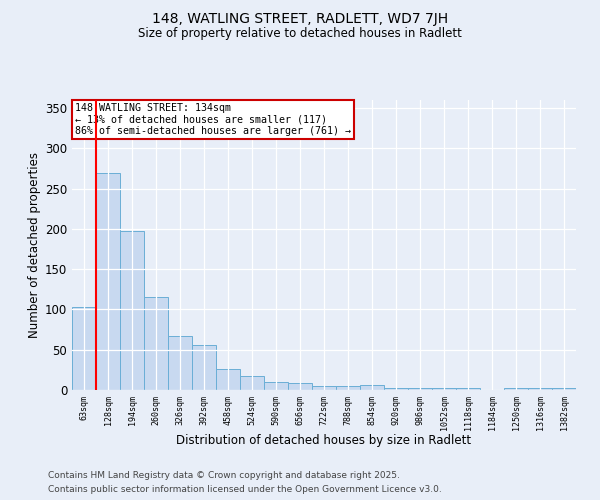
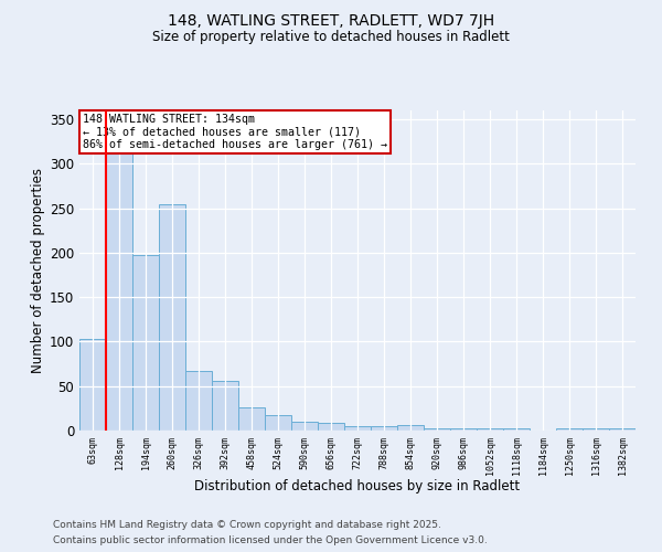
128sqm: 270 -> 314
260sqm: 115 -> 254
